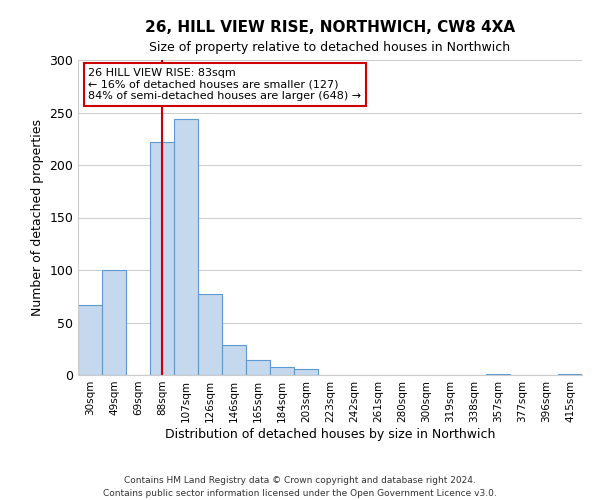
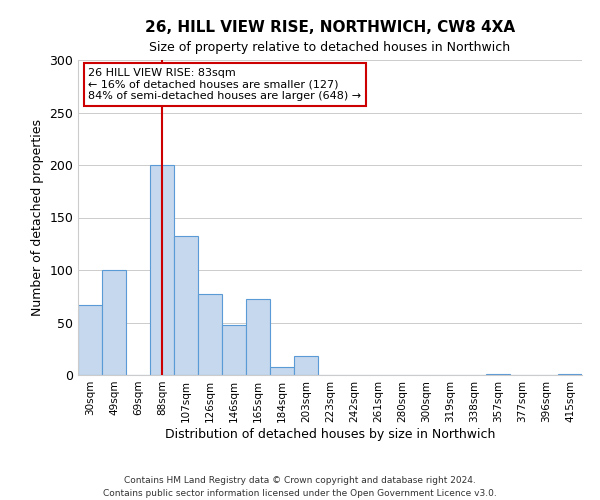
88sqm: 222 -> 200
107sqm: 244 -> 132
146sqm: 29 -> 48
165sqm: 14 -> 72
203sqm: 6 -> 18
